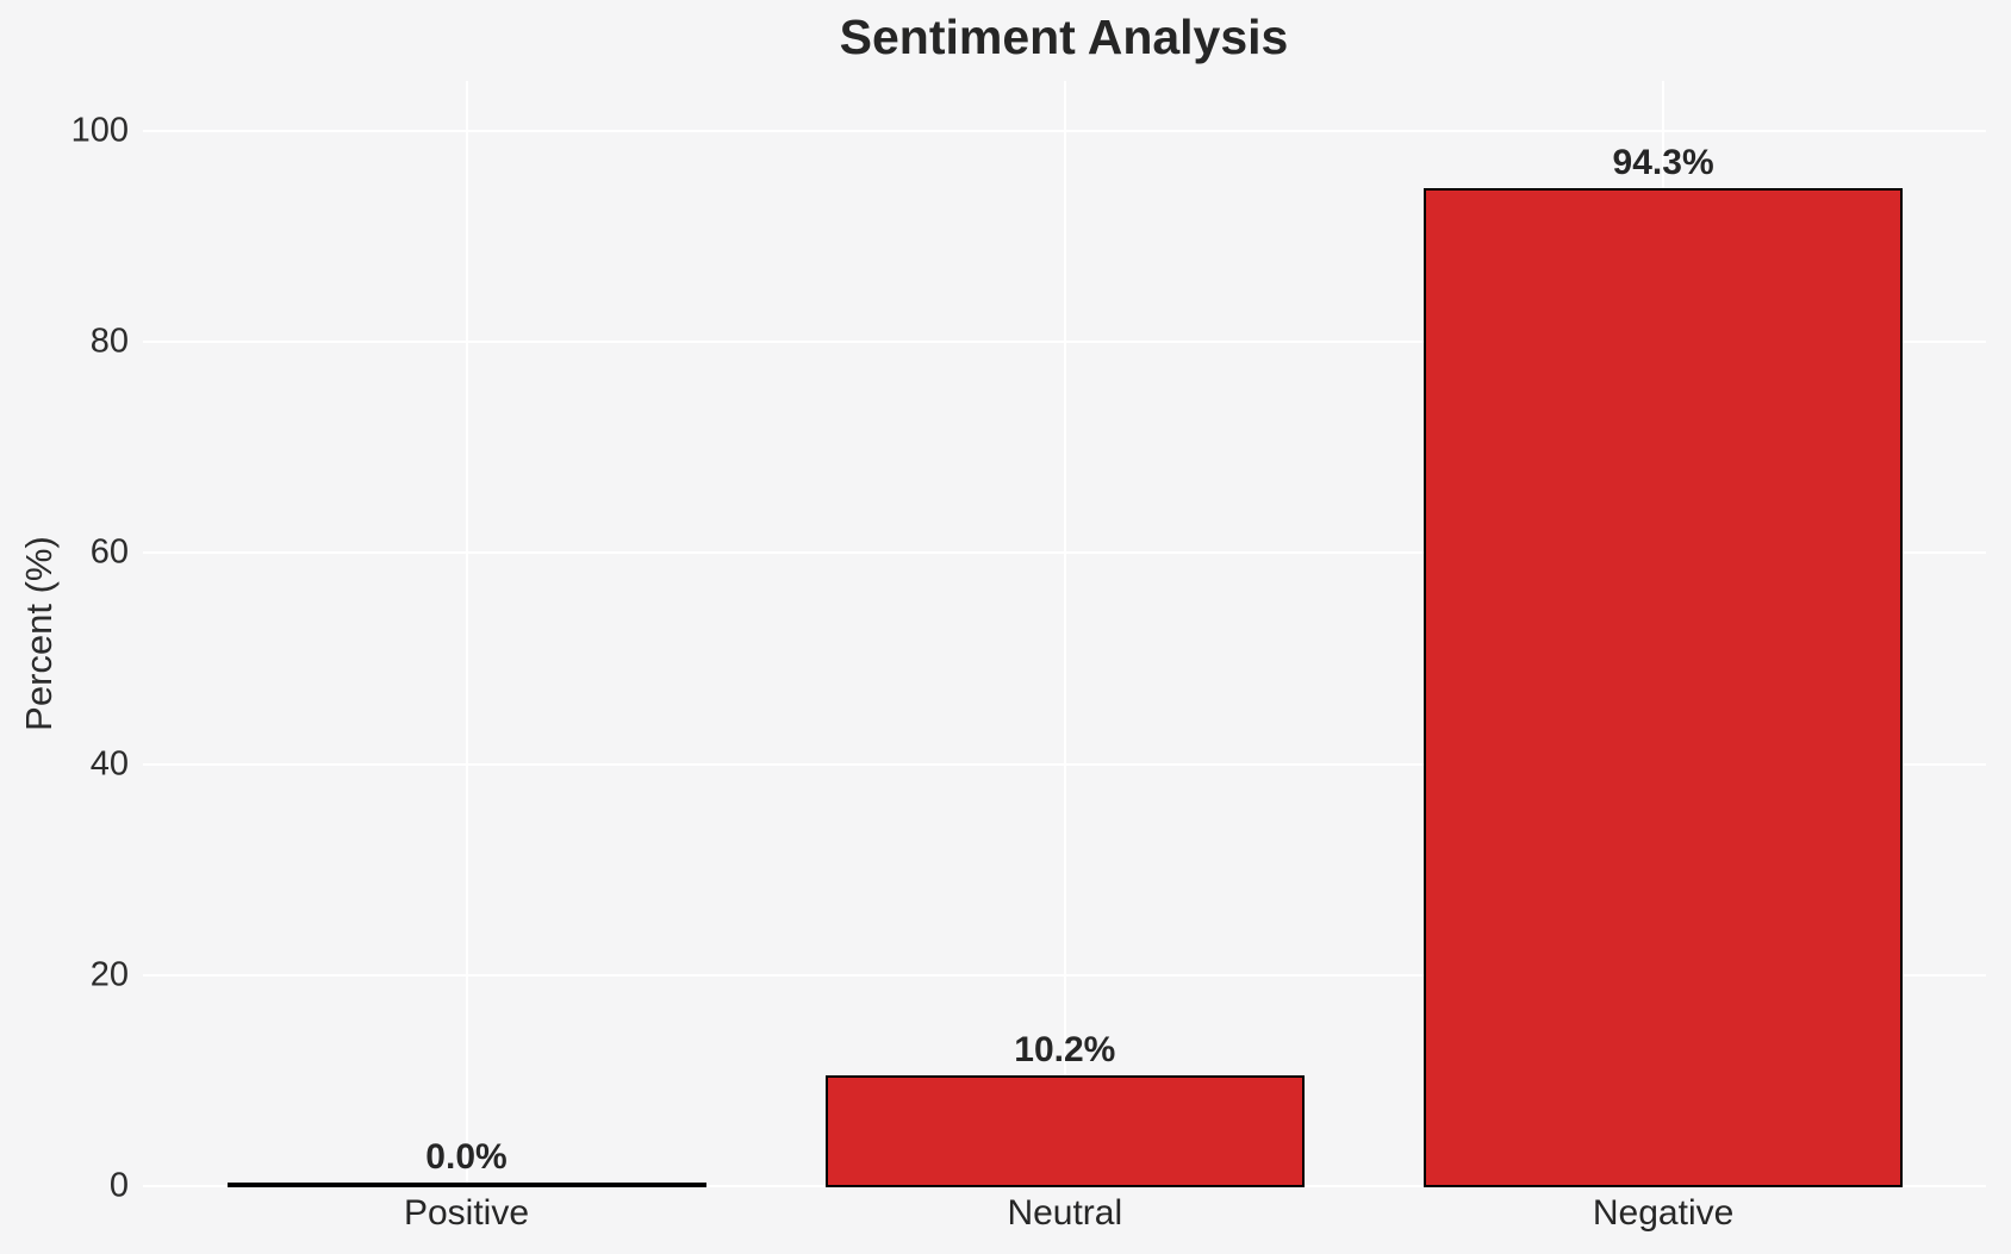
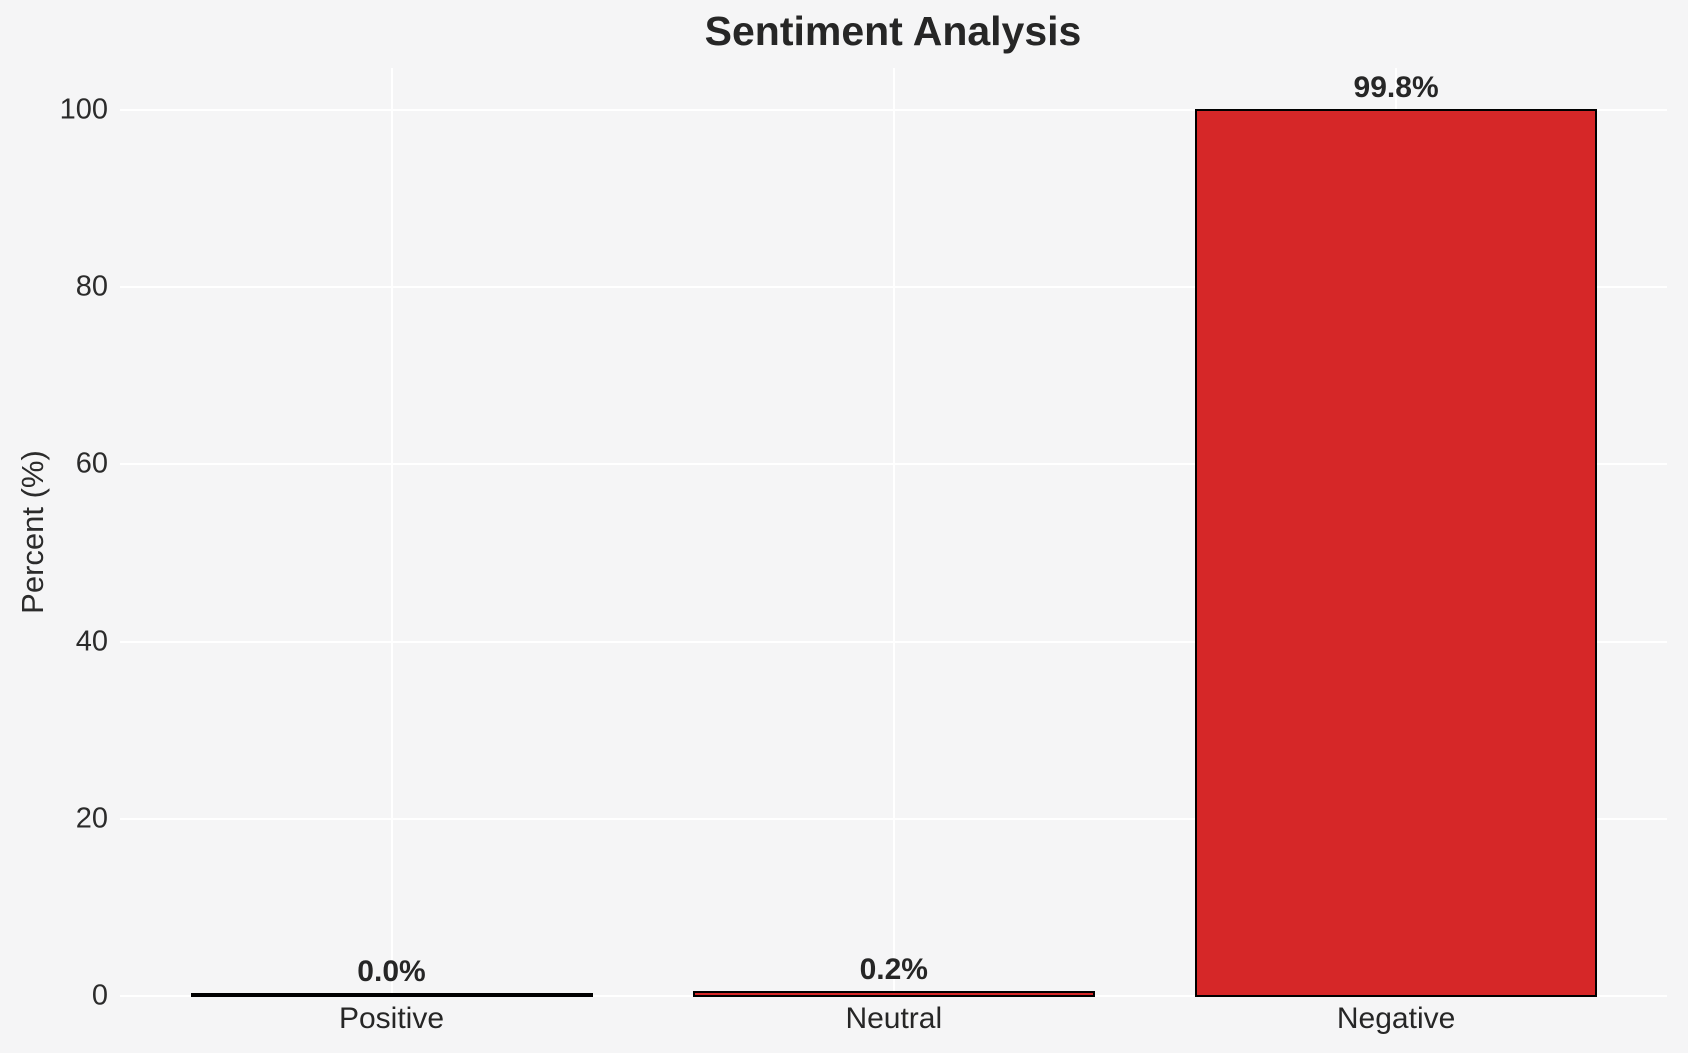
Neutral: 10.2% -> 0.2%
Negative: 94.3% -> 99.8%
